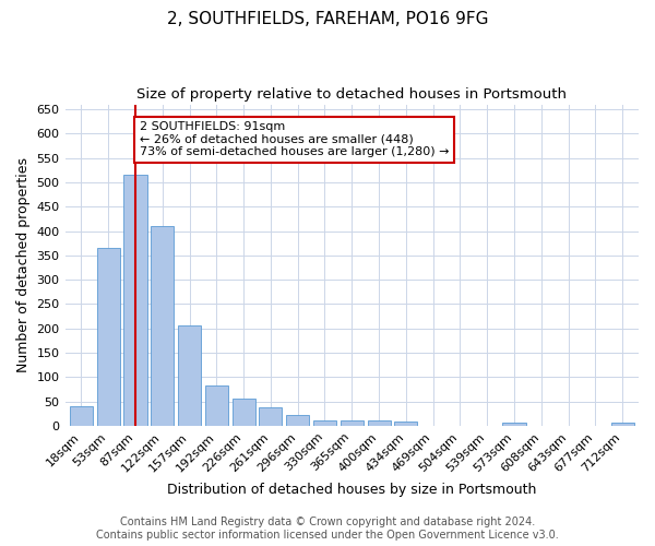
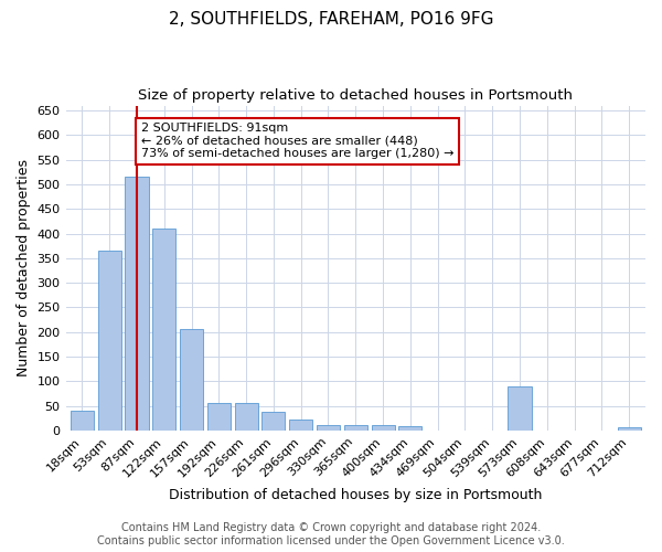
192sqm: 82 -> 55
573sqm: 6 -> 90
